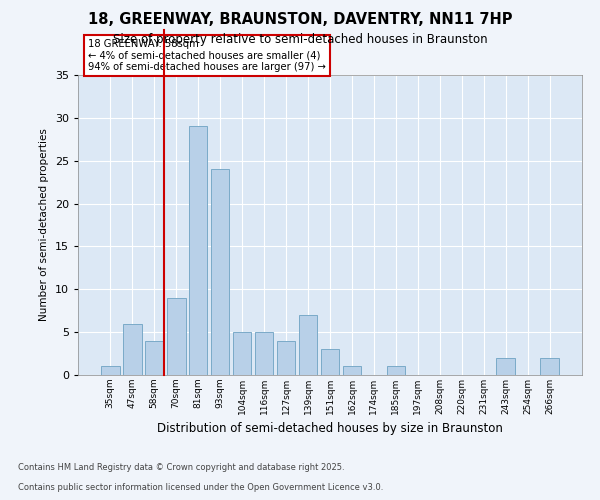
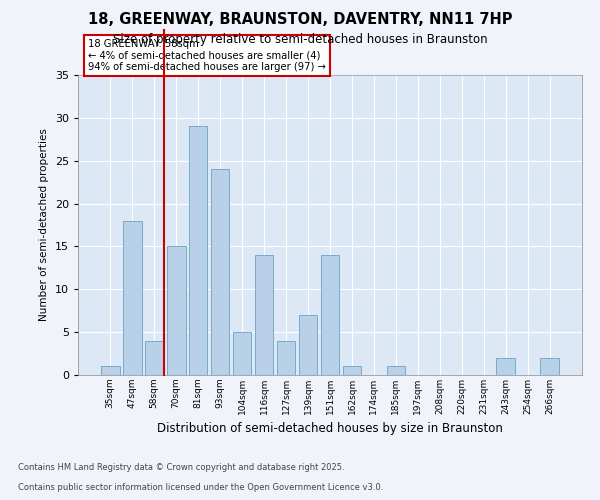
47sqm: 6 -> 18
70sqm: 9 -> 15
116sqm: 5 -> 14
151sqm: 3 -> 14
